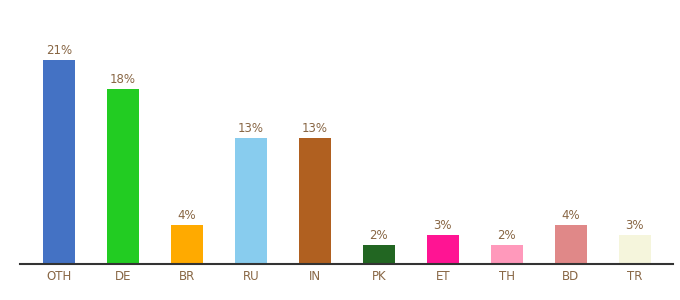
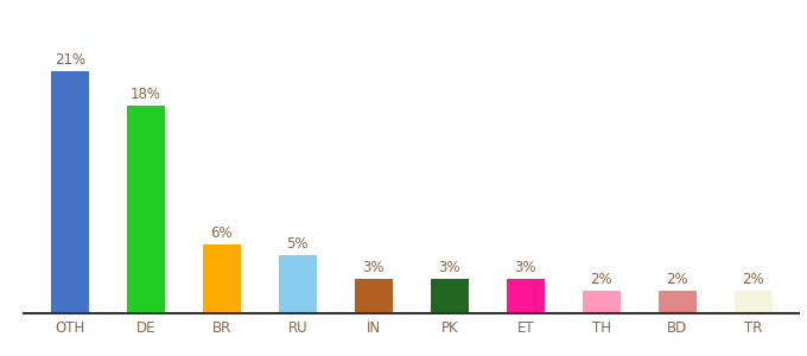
BR: 4% -> 6%
RU: 13% -> 5%
IN: 13% -> 3%
PK: 2% -> 3%
BD: 4% -> 2%
TR: 3% -> 2%
